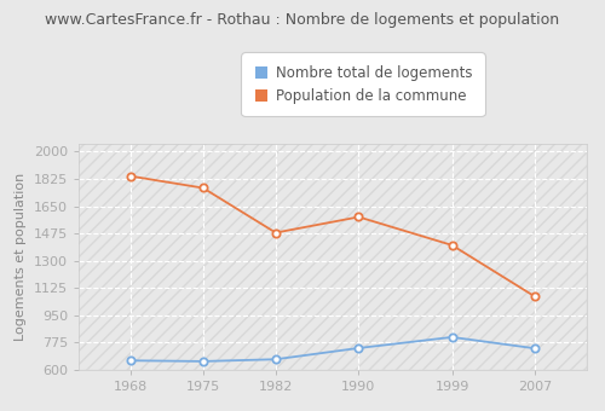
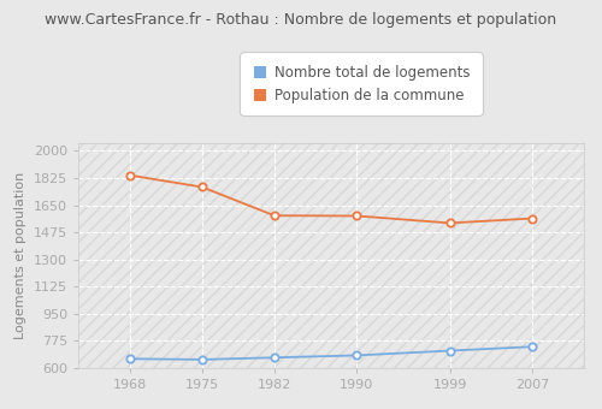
Population de la commune/1982: 1480 -> 1580
Nombre total de logements/1990: 740 -> 680
Nombre total de logements/1999: 810 -> 710
Population de la commune/1999: 1400 -> 1540
Population de la commune/2007: 1070 -> 1560
